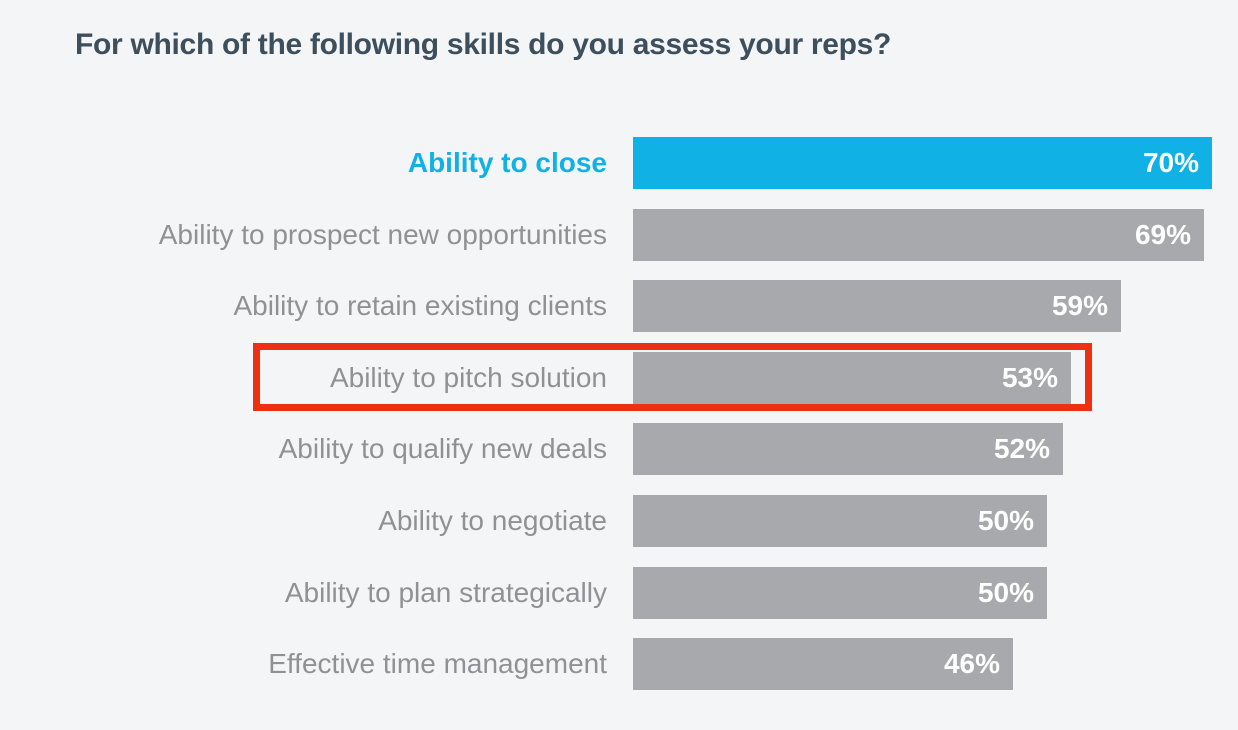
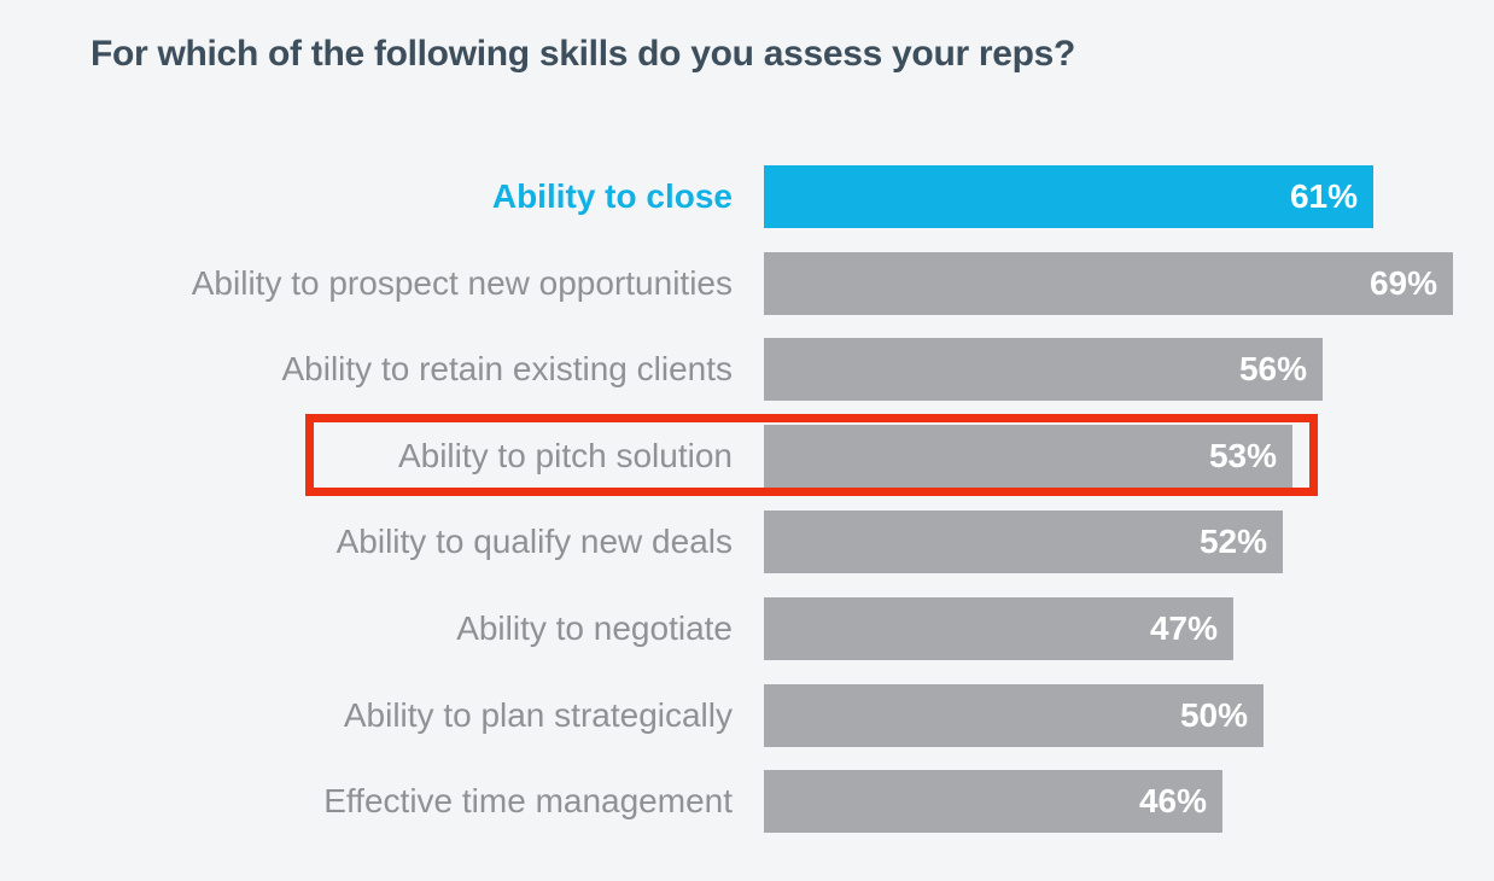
Ability to close: 70% -> 61%
Ability to retain existing clients: 59% -> 56%
Ability to negotiate: 50% -> 47%
